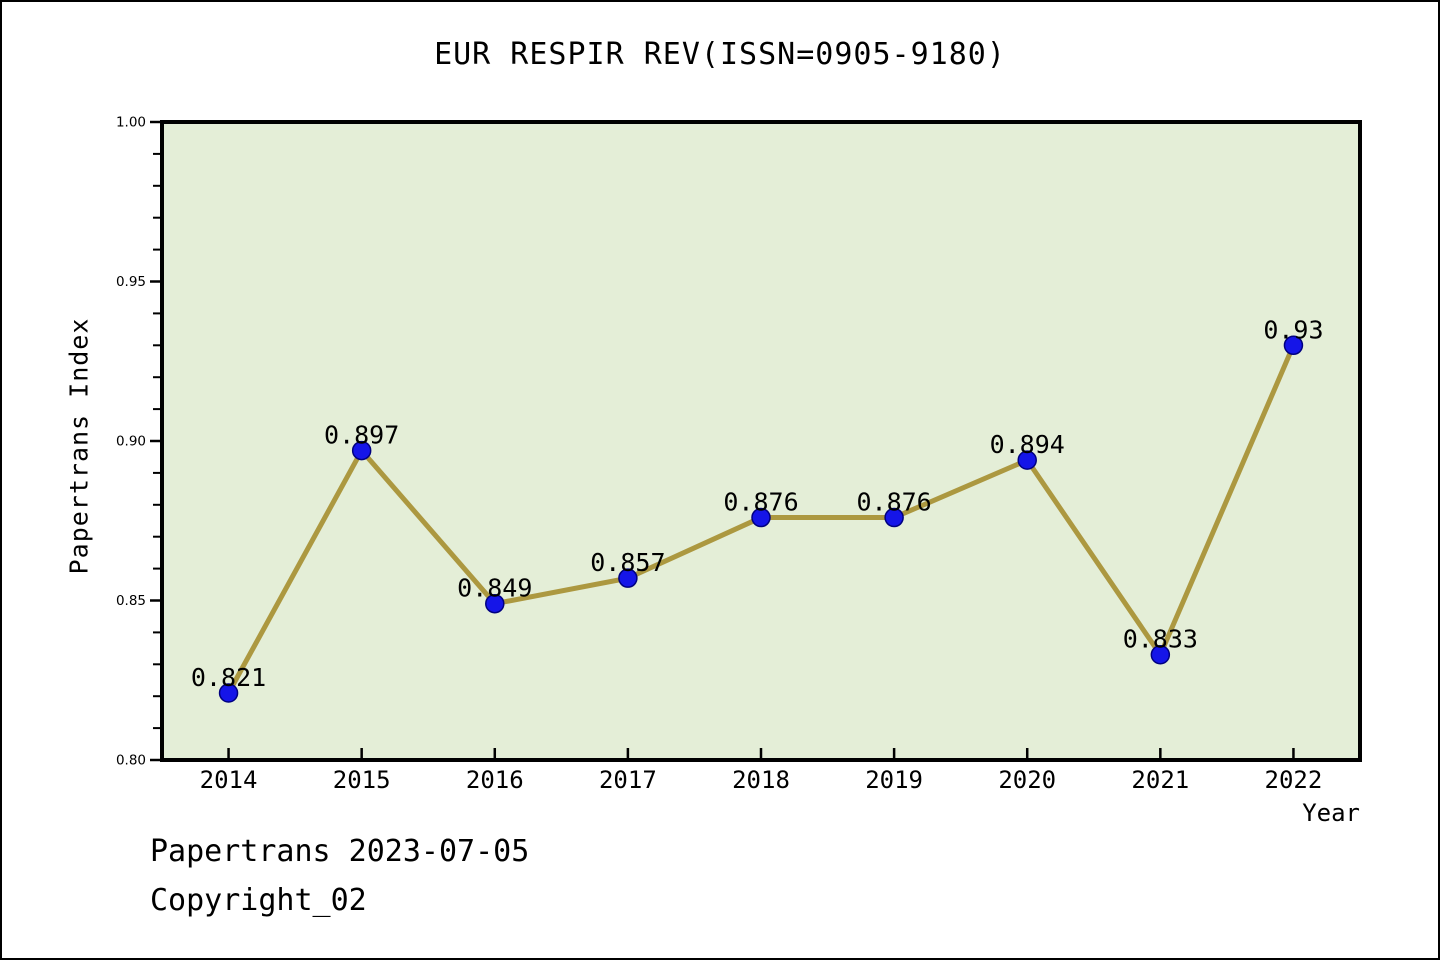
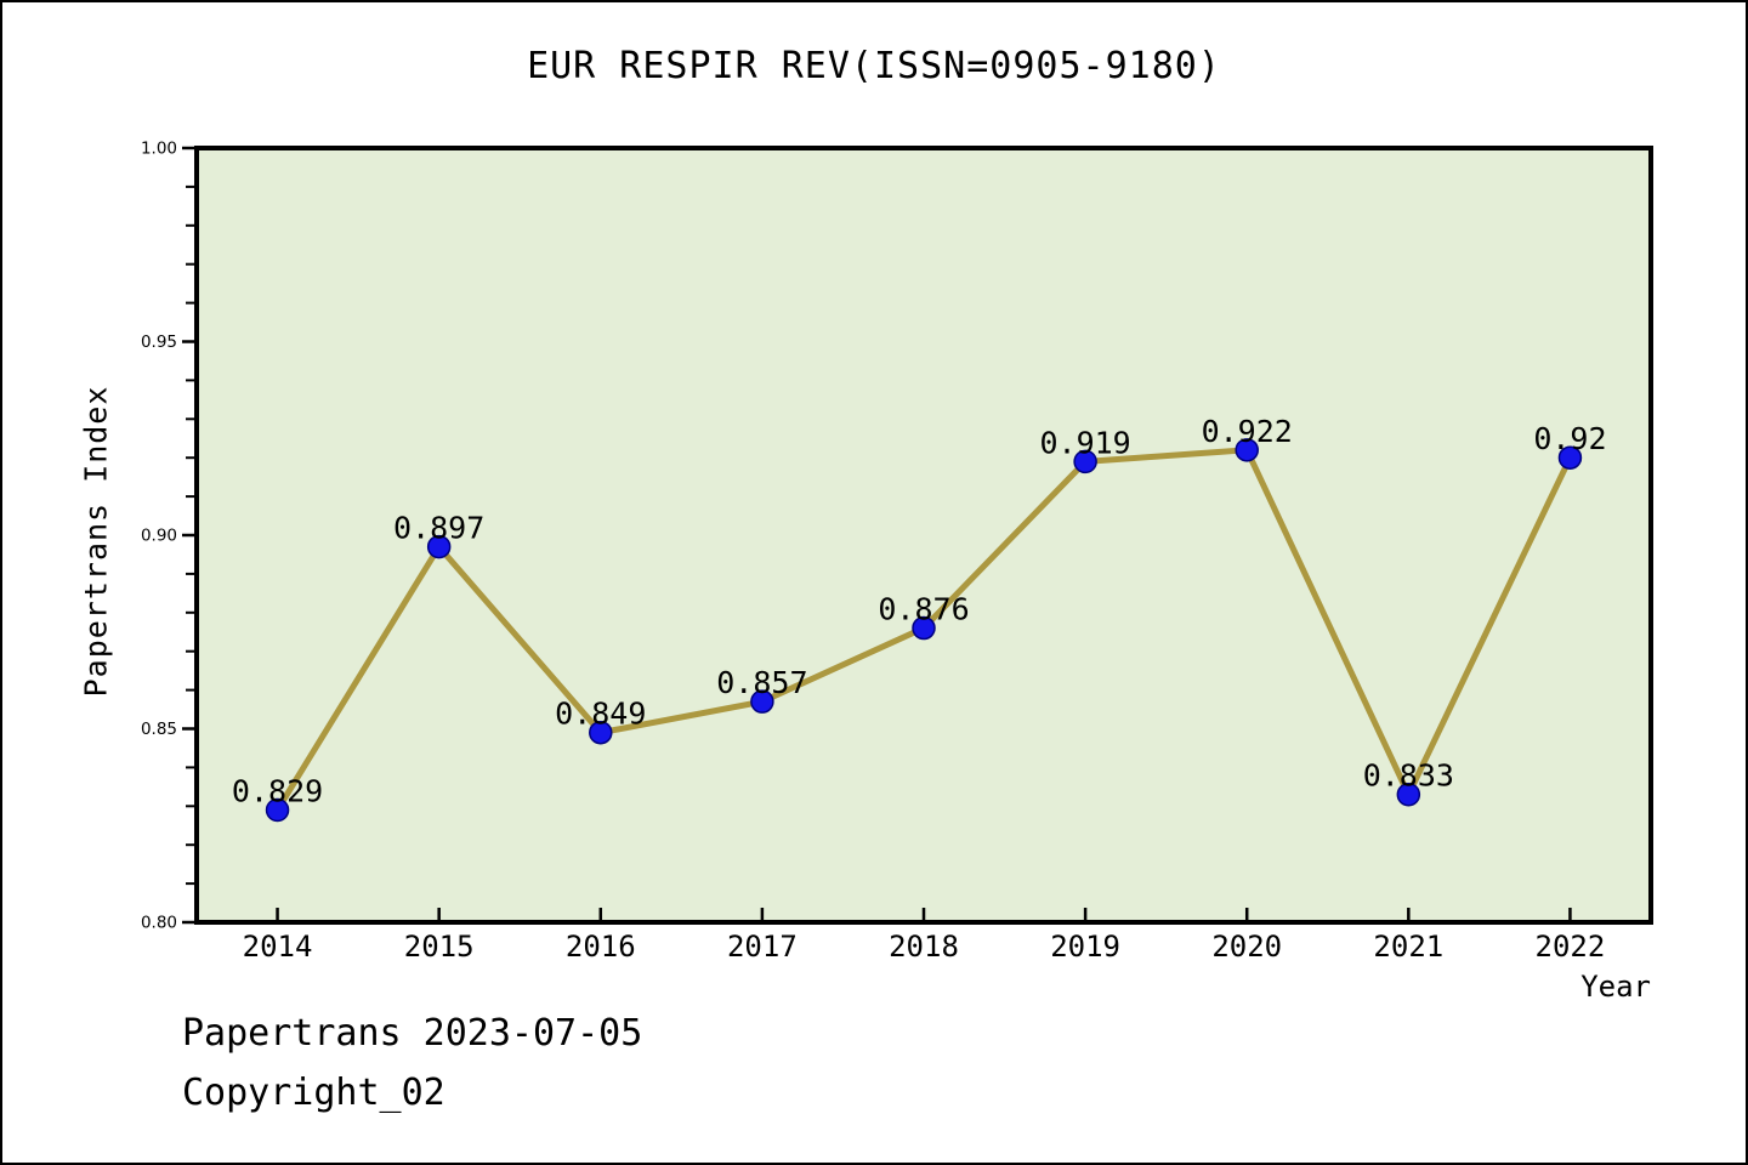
2014: 0.821 -> 0.829
2019: 0.876 -> 0.919
2020: 0.894 -> 0.922
2022: 0.93 -> 0.92
